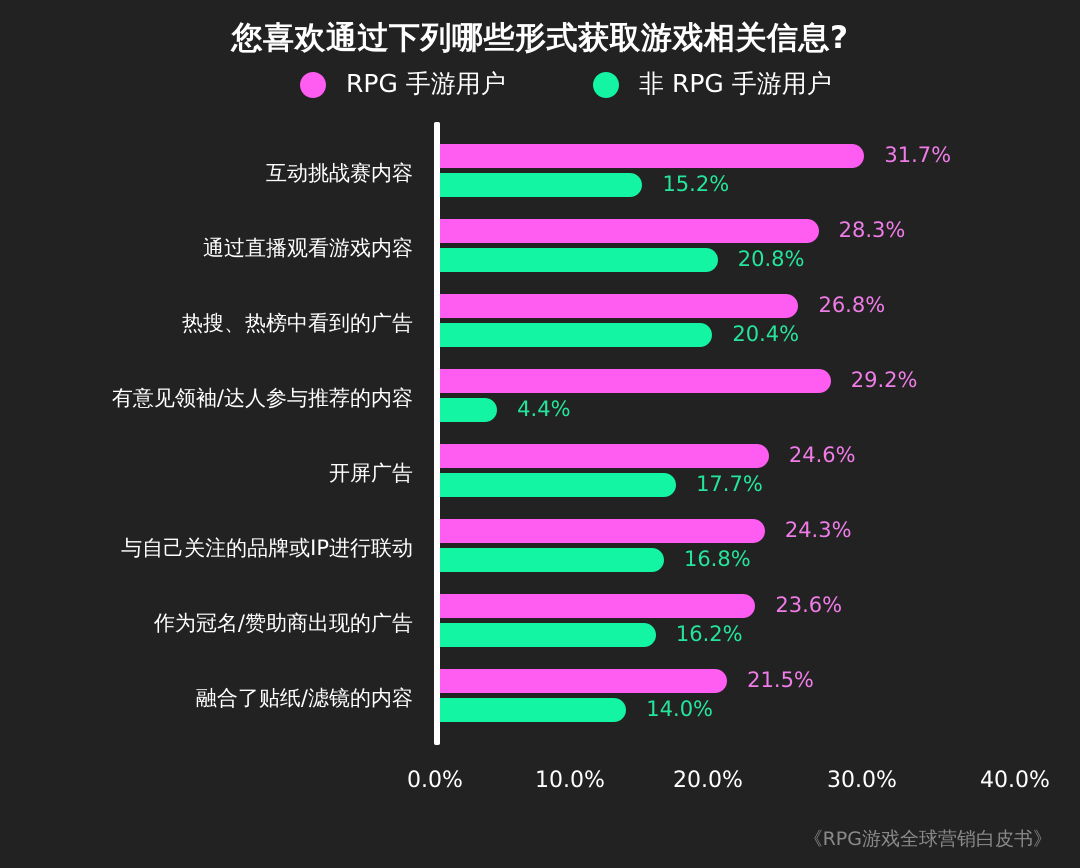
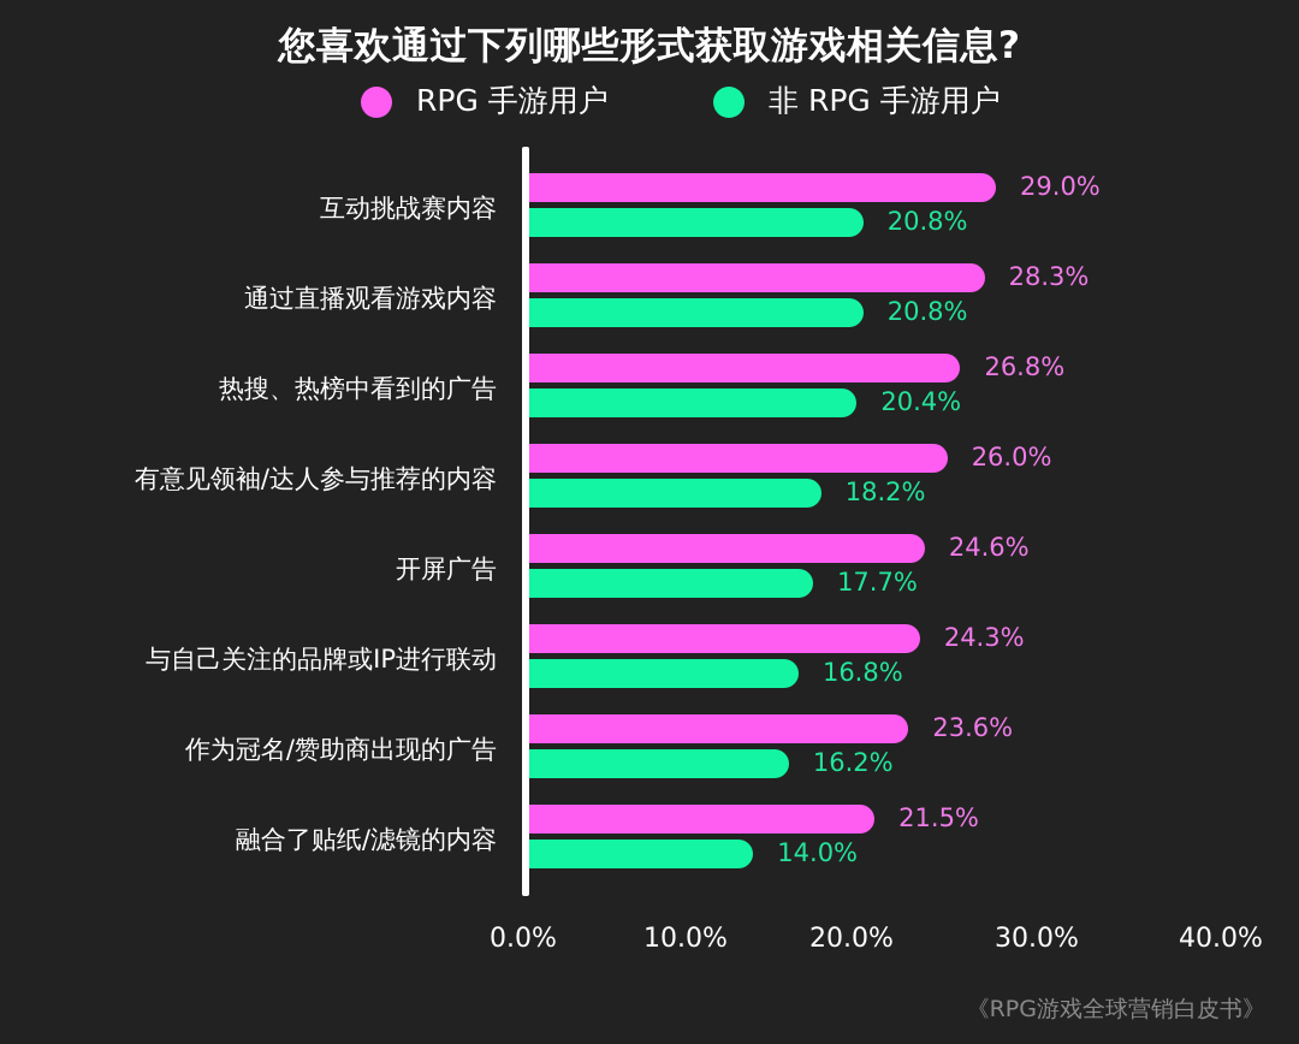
RPG 手游用户/互动挑战赛内容: 31.7% -> 29.0%
非 RPG 手游用户/互动挑战赛内容: 15.2% -> 20.8%
RPG 手游用户/有意见领袖/达人参与推荐的内容: 29.2% -> 26.0%
非 RPG 手游用户/有意见领袖/达人参与推荐的内容: 4.4% -> 18.2%
